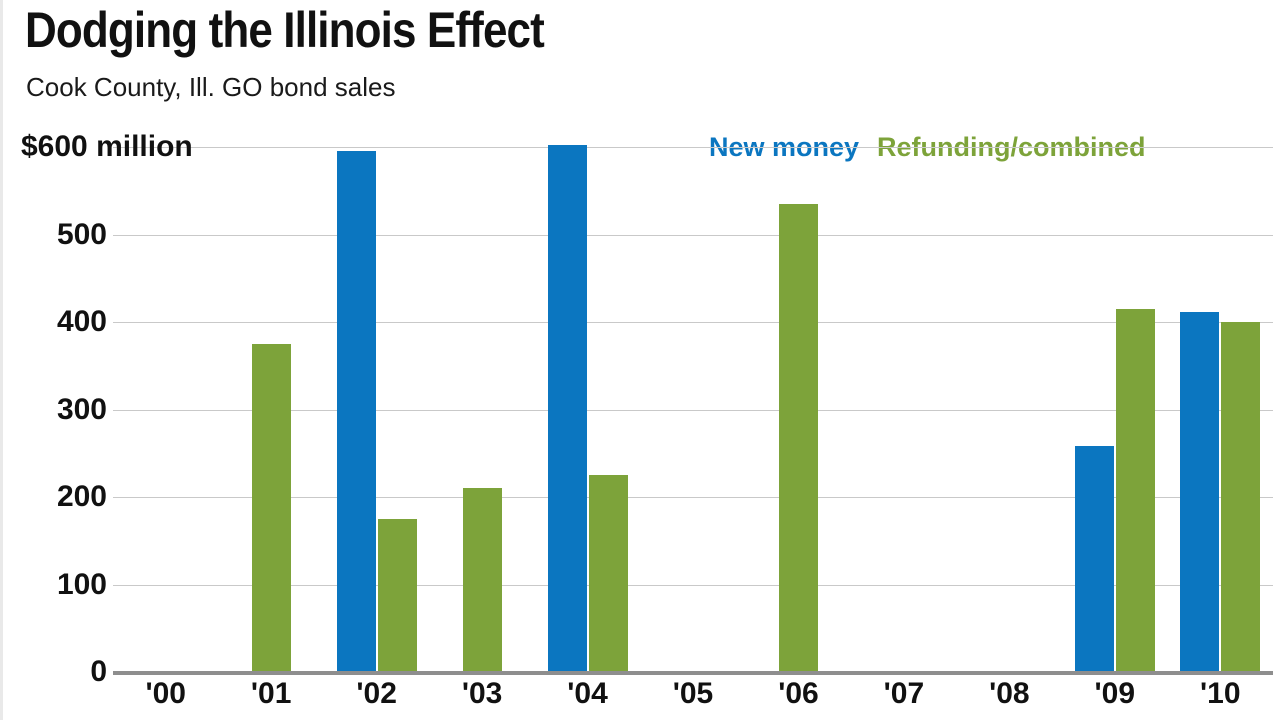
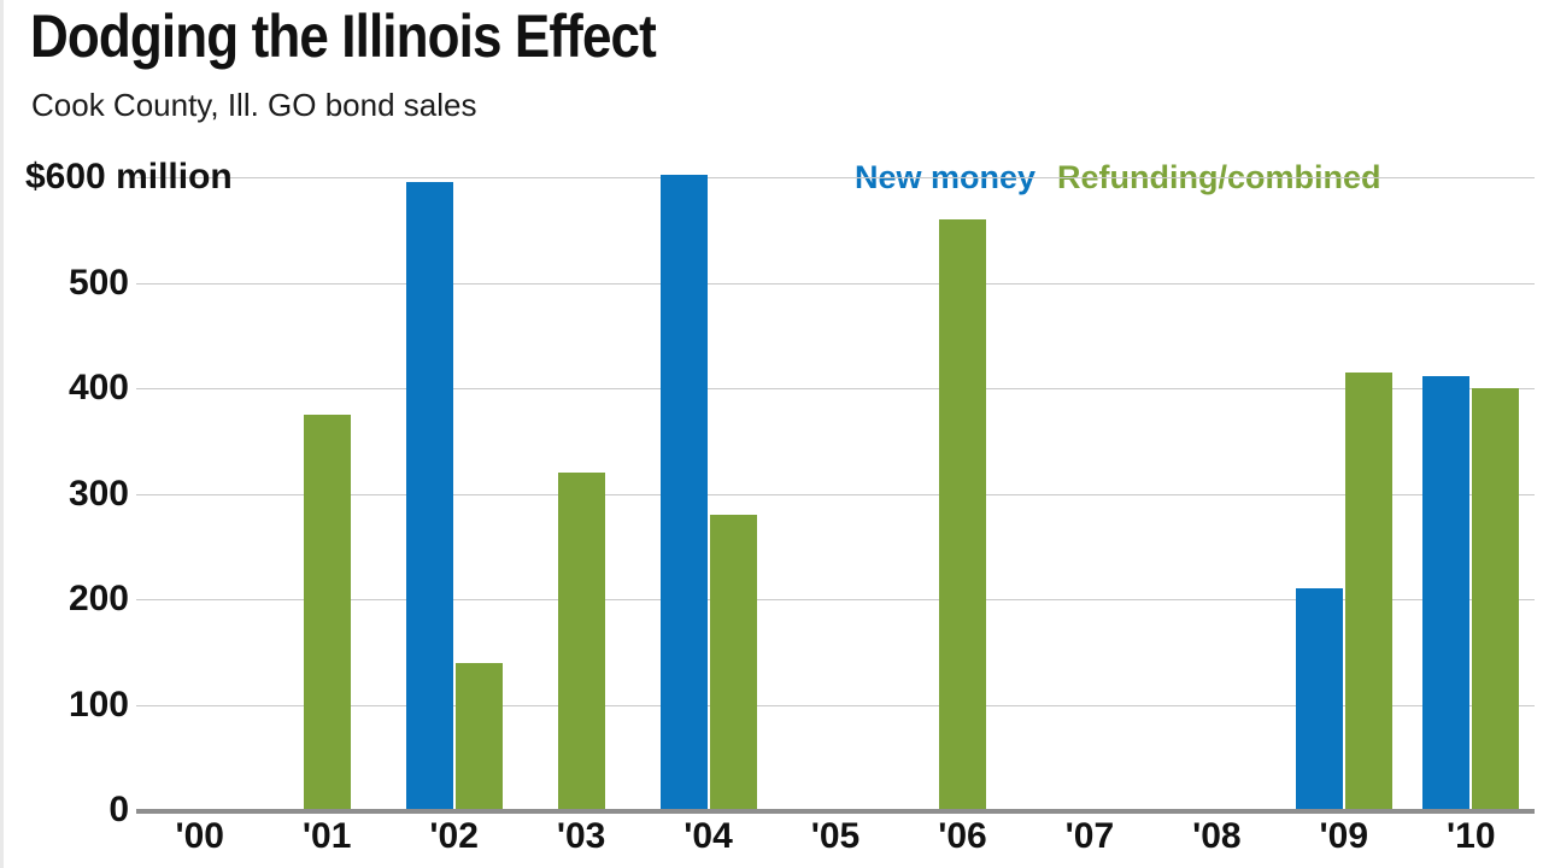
Refunding/combined/'02: 180 -> 140
Refunding/combined/'03: 210 -> 320
Refunding/combined/'04: 220 -> 280
Refunding/combined/'06: 540 -> 560
New money/'09: 260 -> 210
